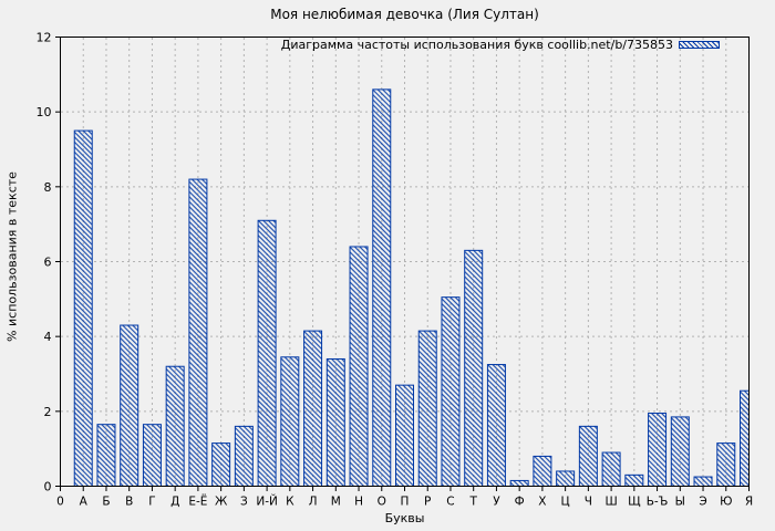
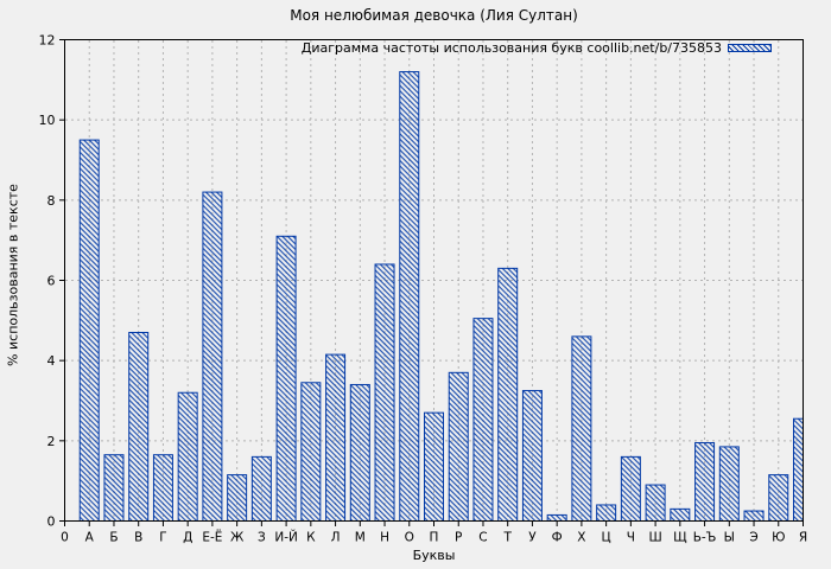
В: 4.3 -> 4.7
О: 10.6 -> 11.2
Р: 4.2 -> 3.7
Х: 0.8 -> 4.6
